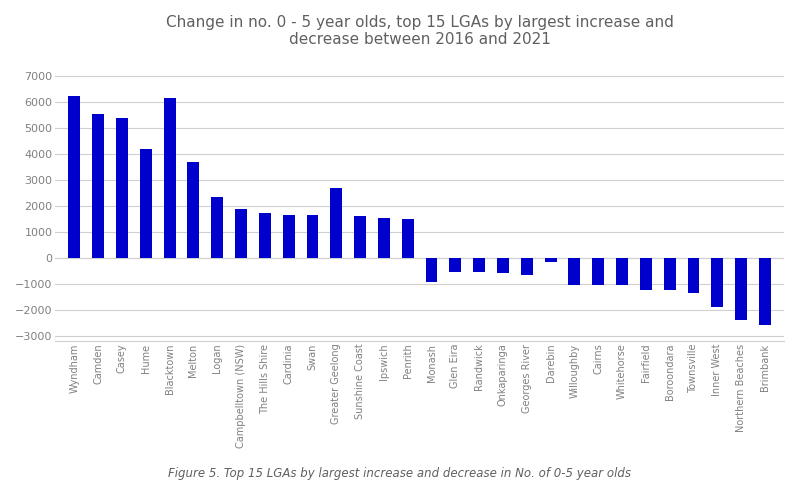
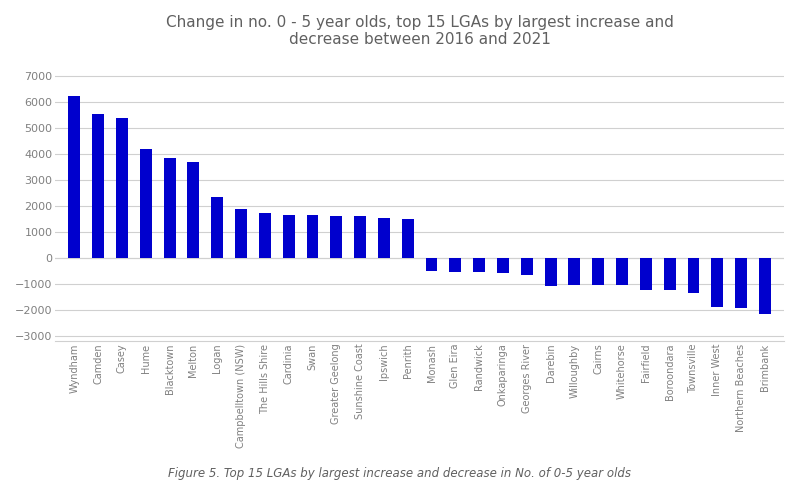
Blacktown: 6150 -> 3850
Greater Geelong: 2700 -> 1600
Monash: -950 -> -500
Darebin: -150 -> -1100
Northern Beaches: -2400 -> -1950
Brimbank: -2600 -> -2150
